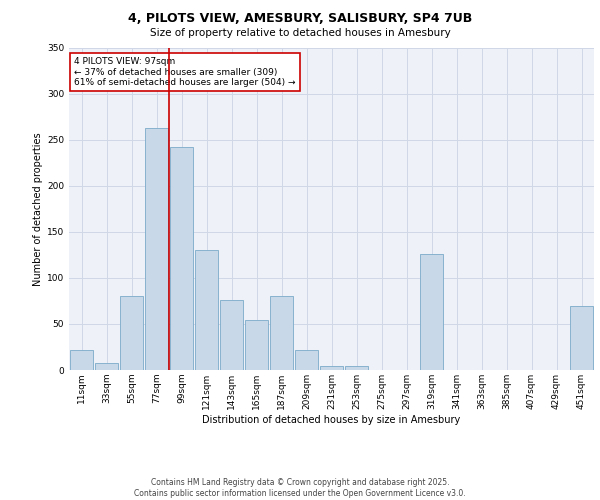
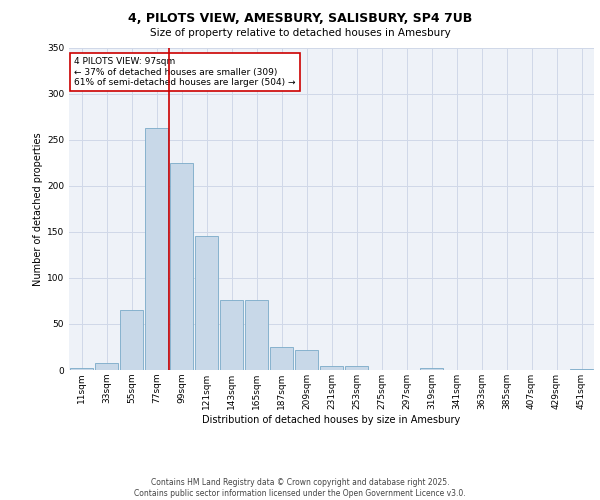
11sqm: 22 -> 2
55sqm: 80 -> 65
99sqm: 242 -> 225
121sqm: 130 -> 145
165sqm: 54 -> 76
187sqm: 80 -> 25
319sqm: 126 -> 2
451sqm: 70 -> 1
